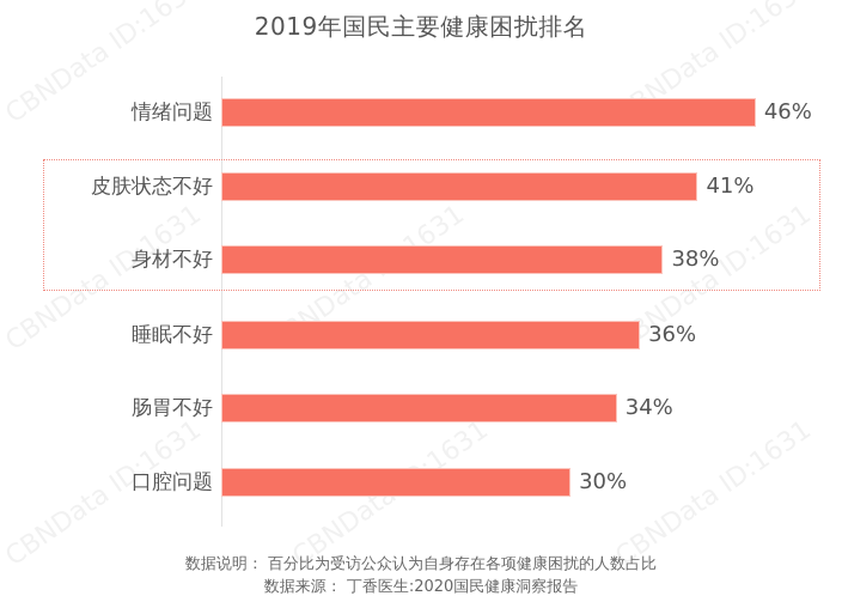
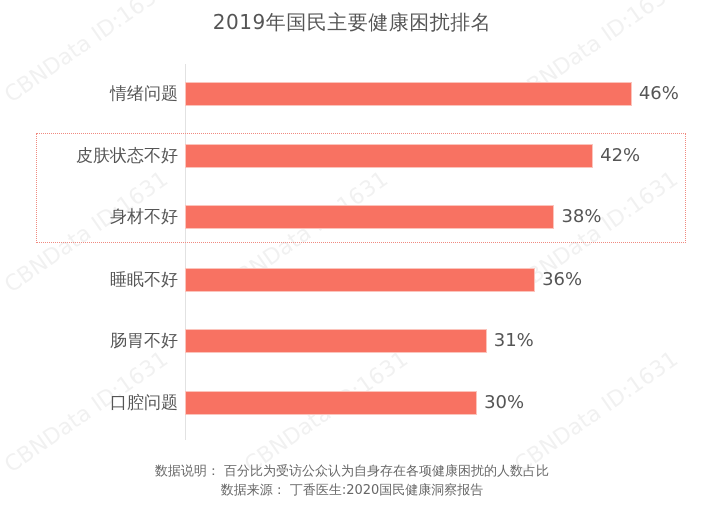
皮肤状态不好: 41% -> 42%
肠胃不好: 34% -> 31%
